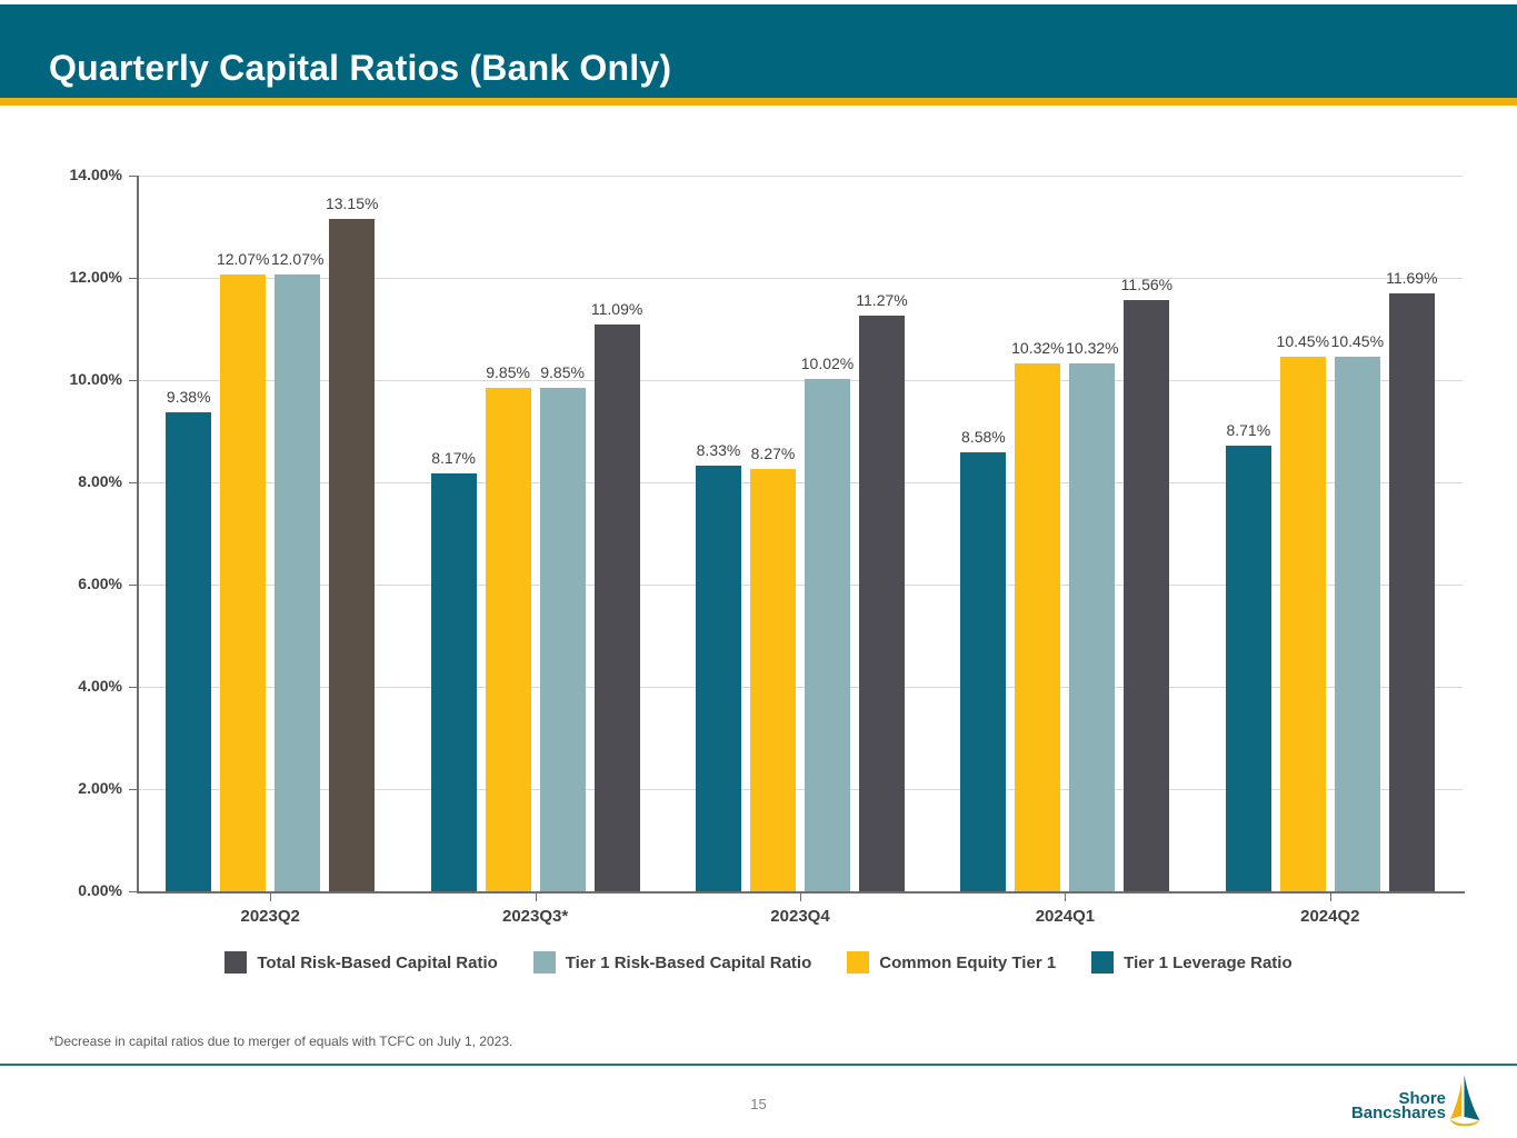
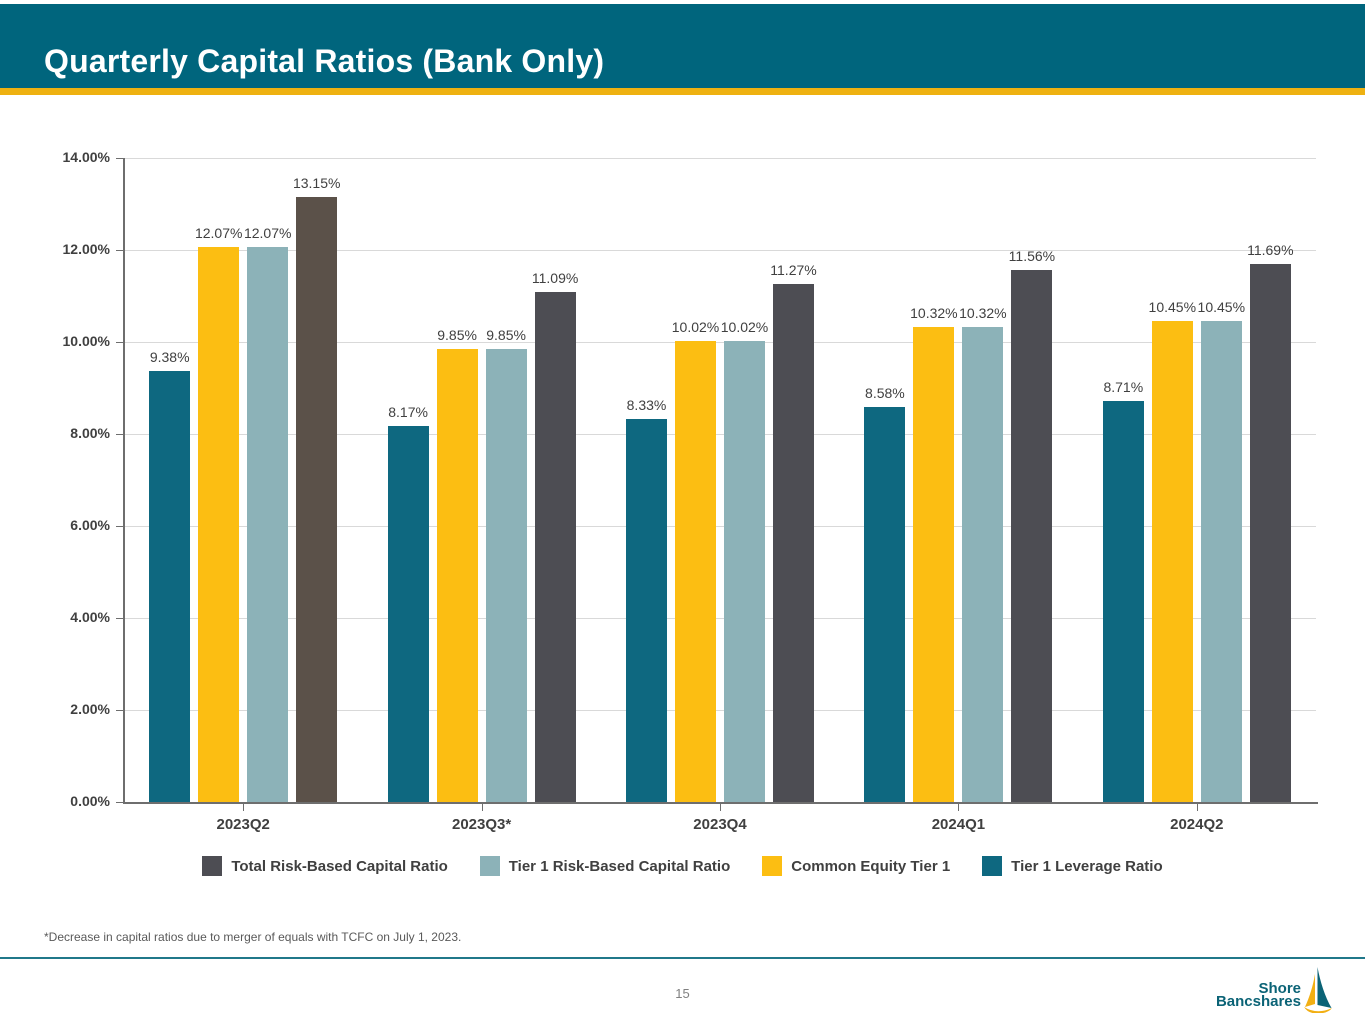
Common Equity Tier 1/2023Q4: 8.27% -> 10.02%
